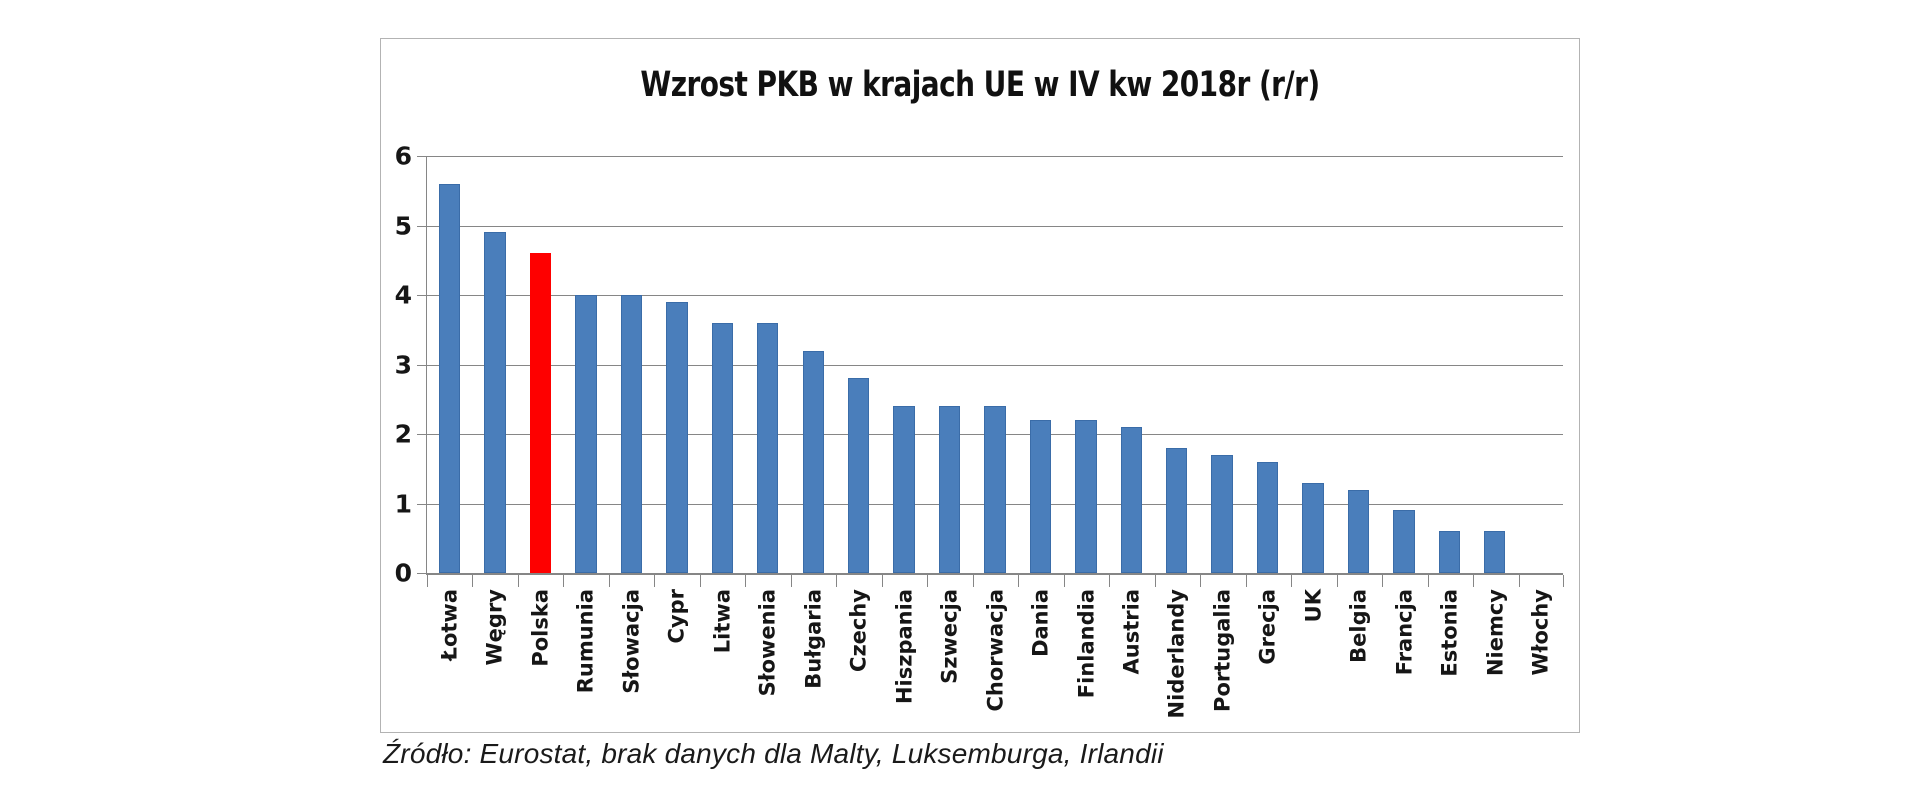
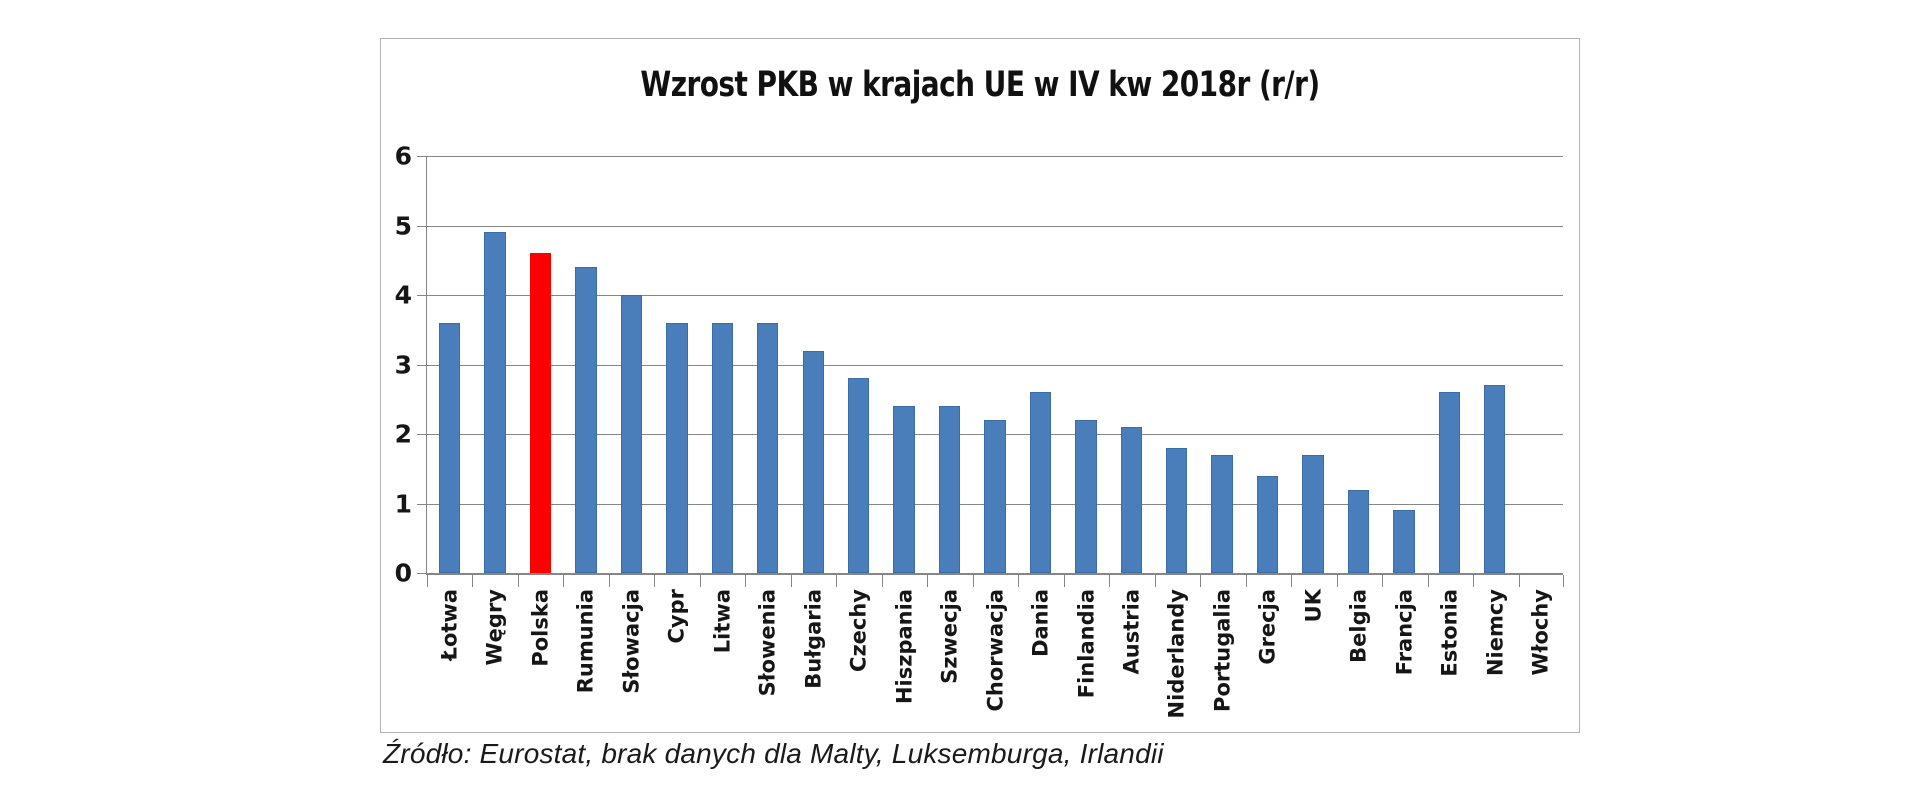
Łotwa: 5.6 -> 3.6
Rumunia: 4.0 -> 4.4
Cypr: 3.9 -> 3.6
Chorwacja: 2.4 -> 2.2
Dania: 2.2 -> 2.6
Grecja: 1.6 -> 1.4
UK: 1.3 -> 1.7
Estonia: 0.6 -> 2.6
Niemcy: 0.6 -> 2.7
